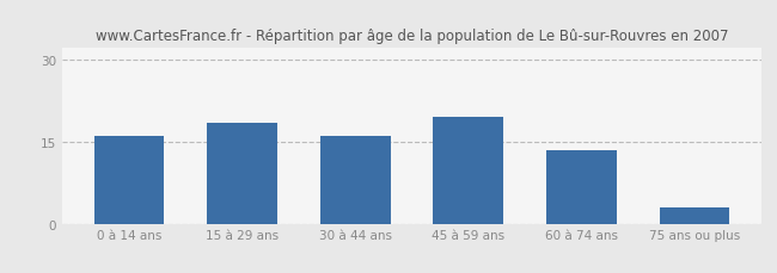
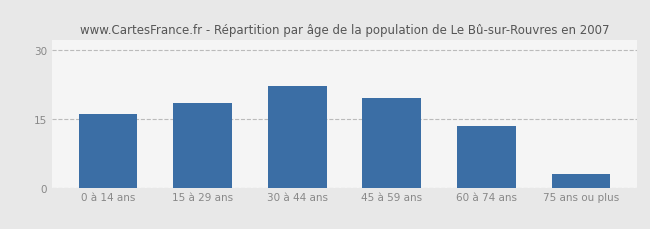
30 à 44 ans: 16.0 -> 22.0
